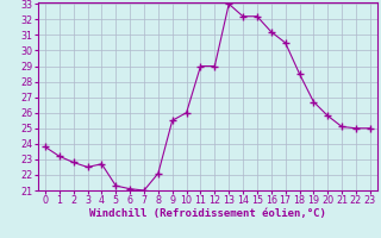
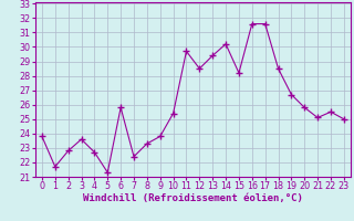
1: 23.2 -> 21.7
3: 22.5 -> 23.6
6: 21.1 -> 25.8
7: 21.0 -> 22.4
8: 22.1 -> 23.3
9: 25.5 -> 23.8
10: 26.0 -> 25.4
11: 29.0 -> 29.7
12: 29.0 -> 28.5
13: 33.0 -> 29.4
14: 32.2 -> 30.2
15: 32.2 -> 28.2
16: 31.2 -> 31.6
17: 30.5 -> 31.6
22: 25.0 -> 25.5
